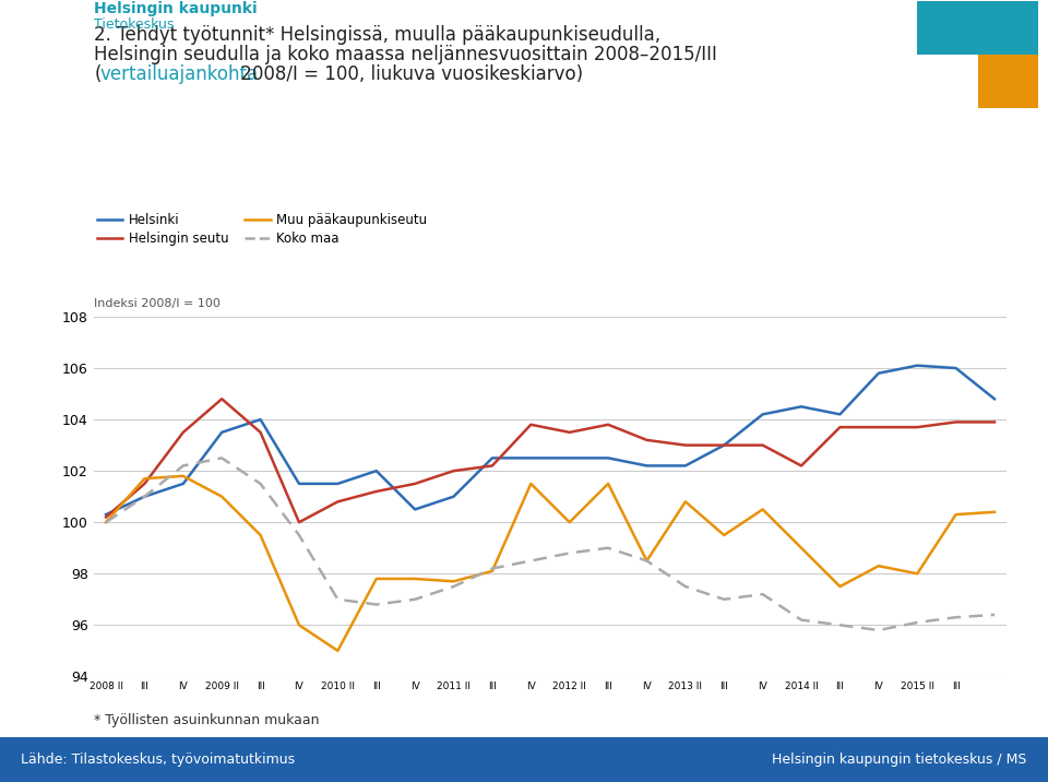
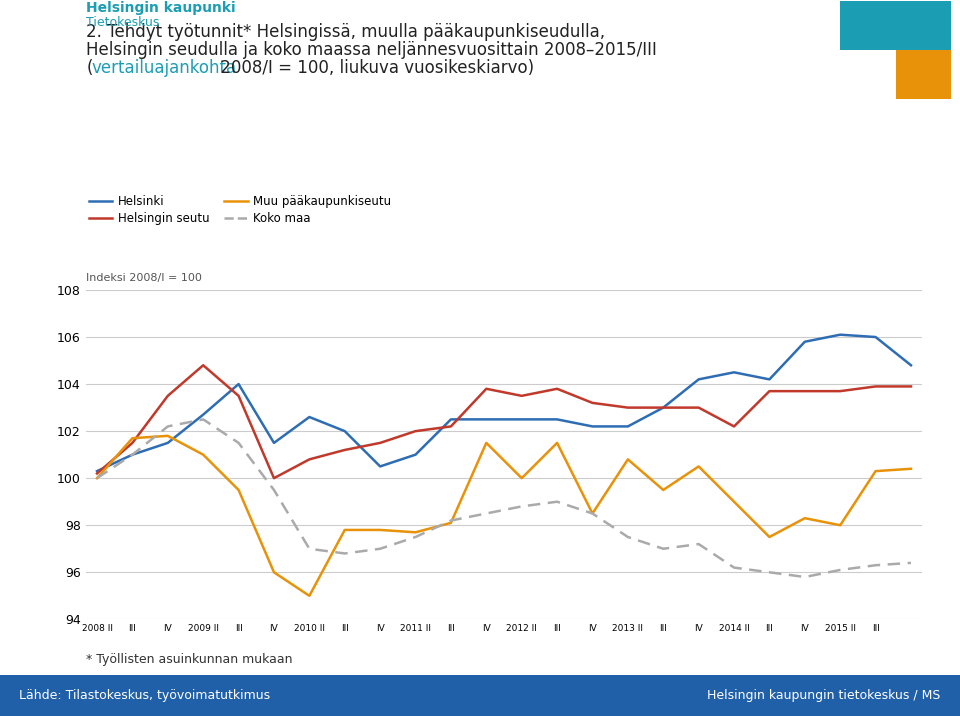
Helsinki/2009 II: 103.5 -> 102.7
Helsinki/2010 II: 101.5 -> 102.6
